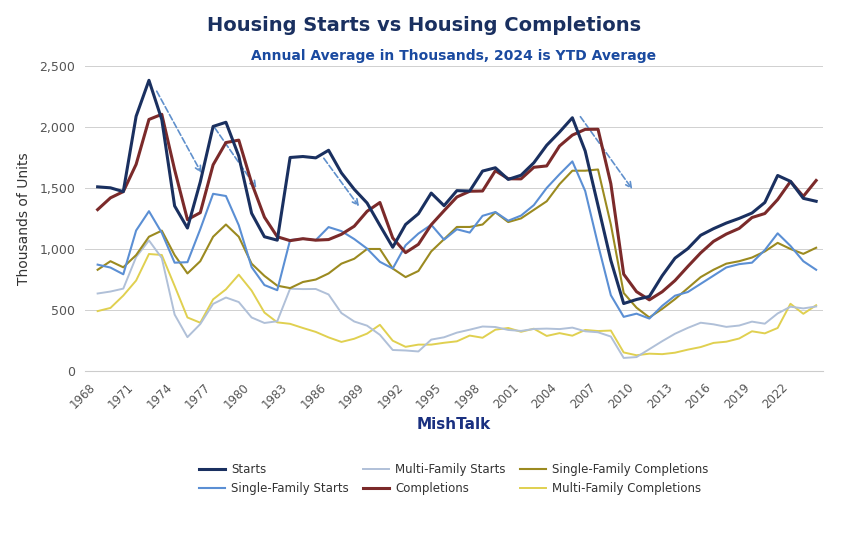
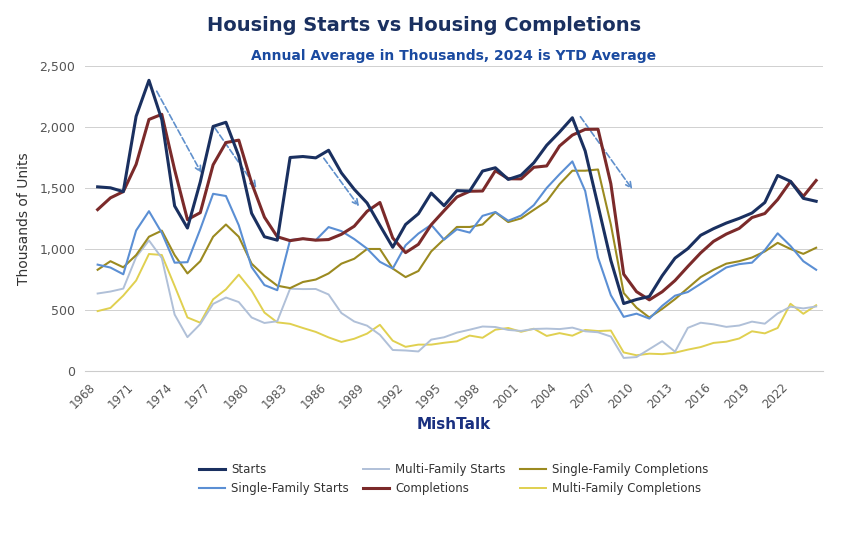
Single-Family Starts/2007: 1,040 -> 930
Multi-Family Starts/2013: 310 -> 160
